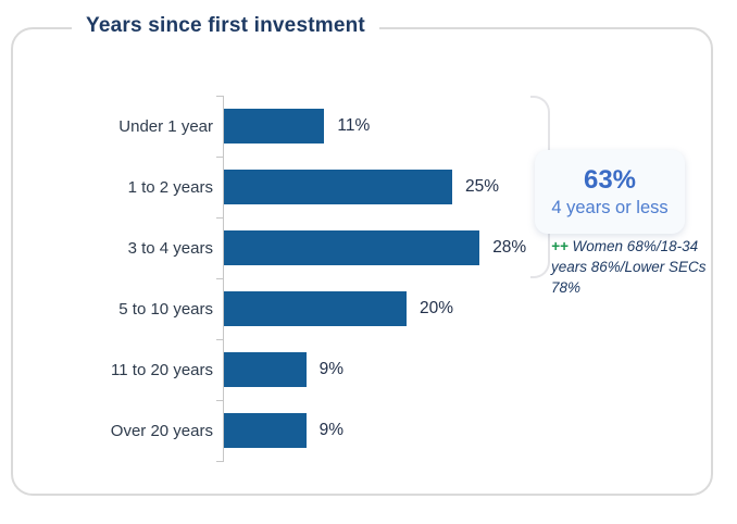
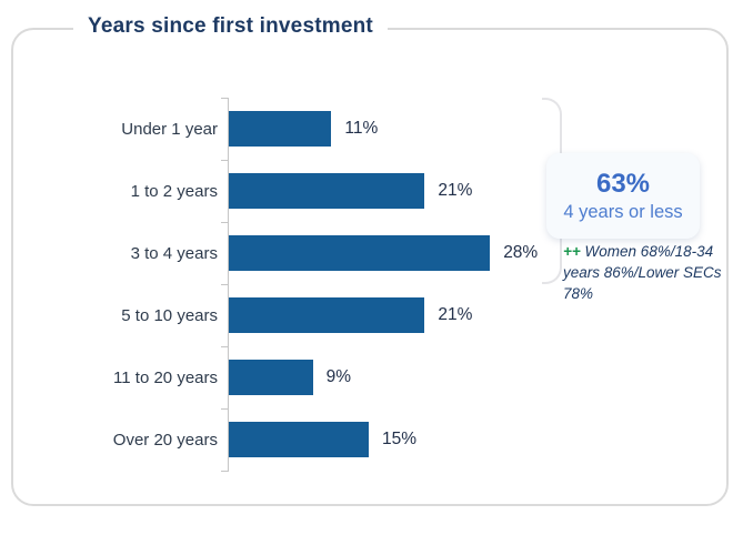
1 to 2 years: 25% -> 21%
5 to 10 years: 20% -> 21%
Over 20 years: 9% -> 15%
